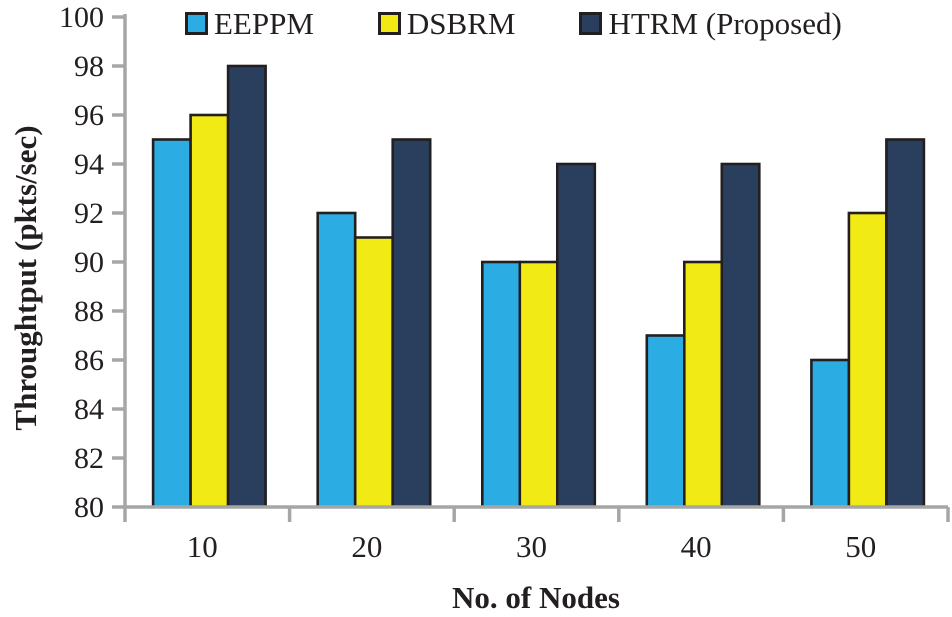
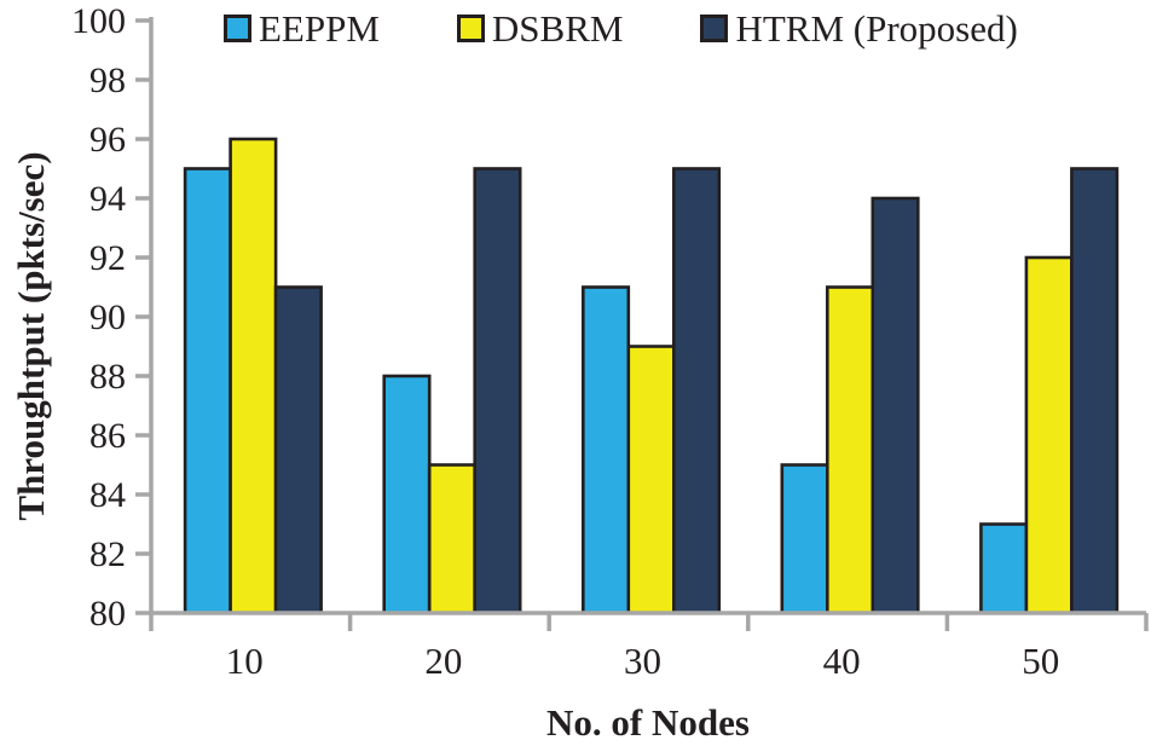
HTRM (Proposed)/10: 98 -> 91
EEPPM/20: 92 -> 88
DSBRM/20: 91 -> 85
EEPPM/30: 90 -> 91
DSBRM/30: 90 -> 89
HTRM (Proposed)/30: 94 -> 95
EEPPM/40: 87 -> 85
DSBRM/40: 90 -> 91
EEPPM/50: 86 -> 83
